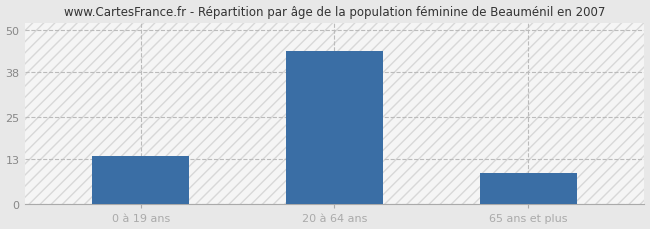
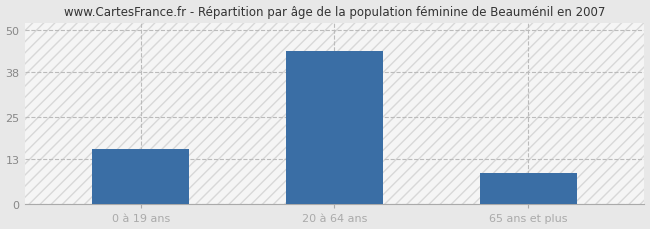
0 à 19 ans: 14 -> 16
